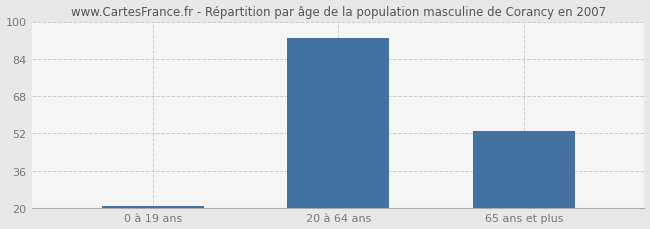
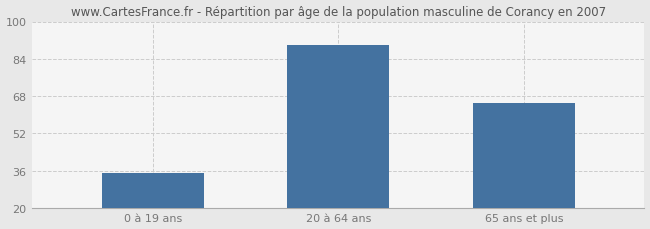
0 à 19 ans: 21 -> 35
20 à 64 ans: 93 -> 90
65 ans et plus: 53 -> 65
